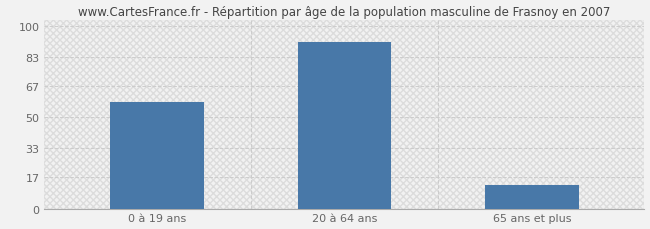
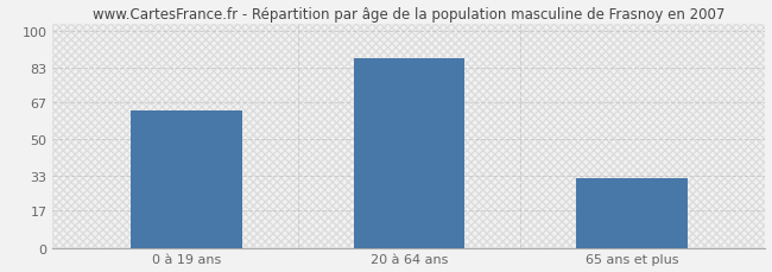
0 à 19 ans: 58 -> 63
20 à 64 ans: 91 -> 87
65 ans et plus: 13 -> 32
